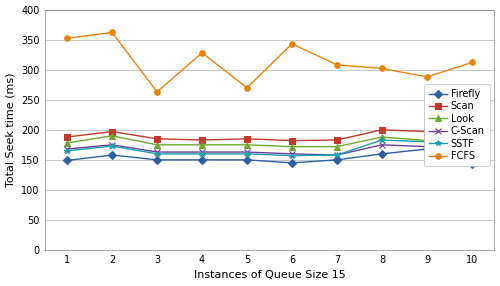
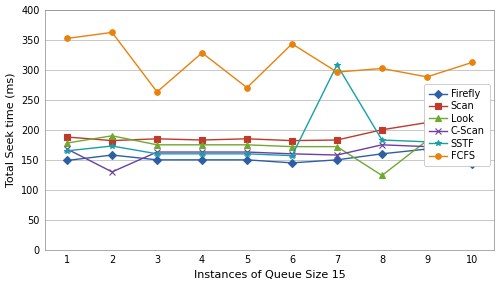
Scan/2: 197 -> 182
C-Scan/2: 175 -> 130
SSTF/7: 158 -> 308
FCFS/7: 308 -> 296
Look/8: 188 -> 124
Scan/9: 197 -> 212
